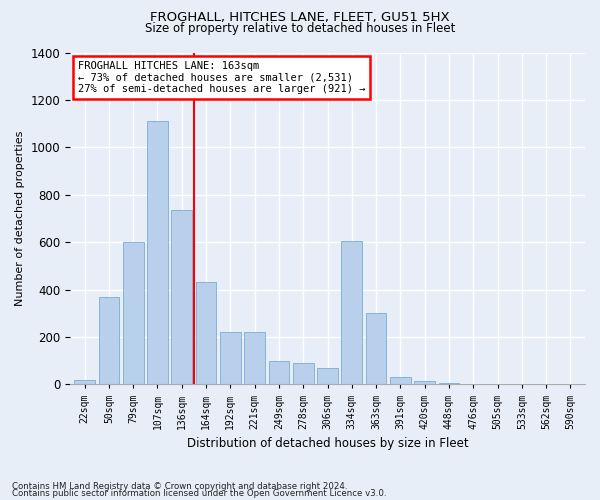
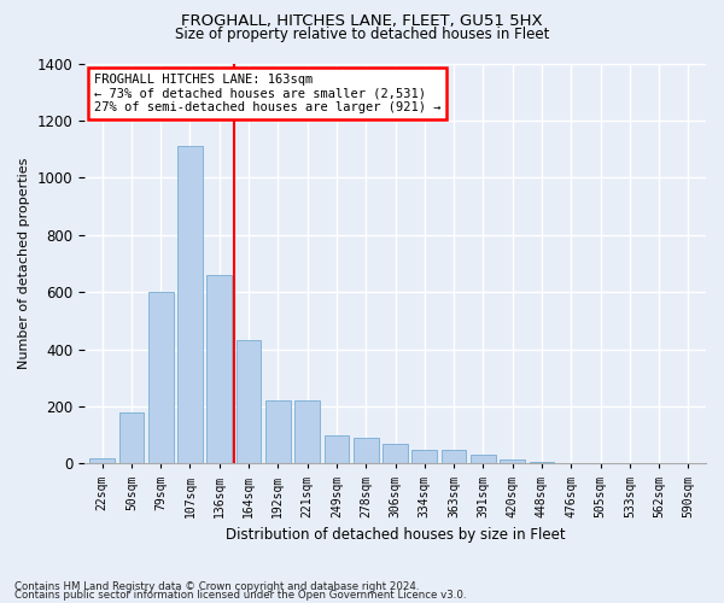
50sqm: 370 -> 180
136sqm: 735 -> 660
334sqm: 605 -> 50
363sqm: 300 -> 50
